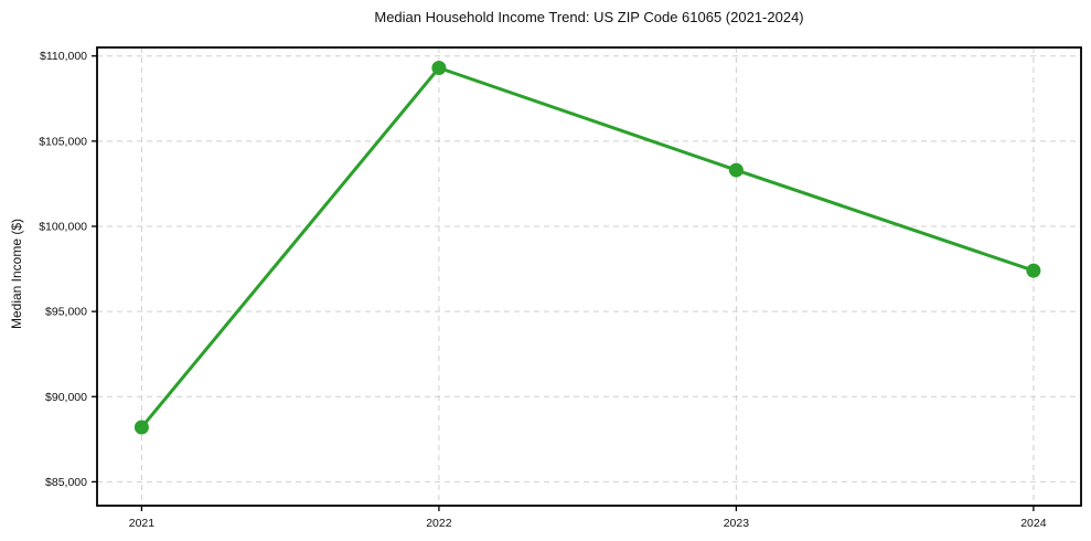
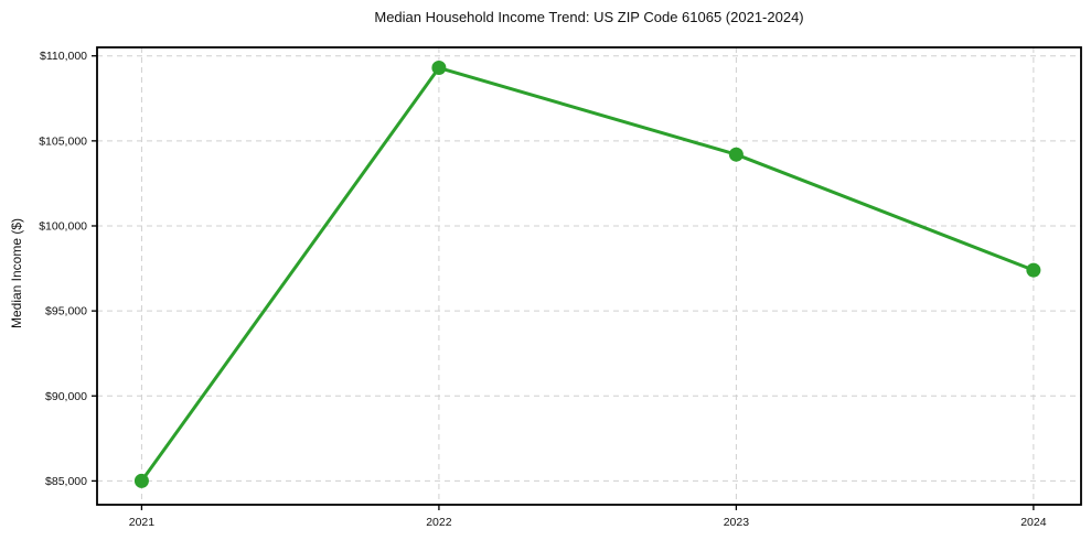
2021: $88200 -> $85000
2023: $103300 -> $104200
